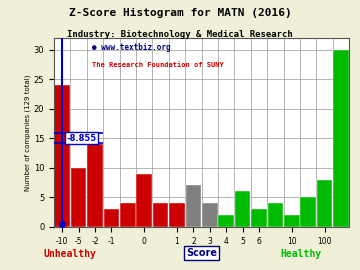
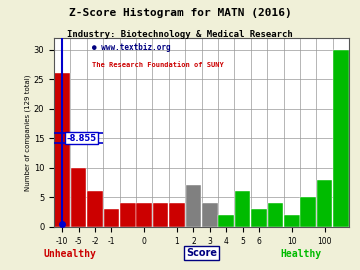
-10: 24 -> 26
-2: 14 -> 6
0: 9 -> 4
